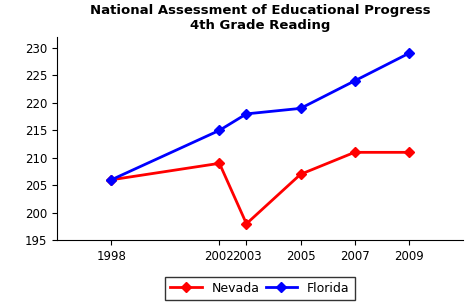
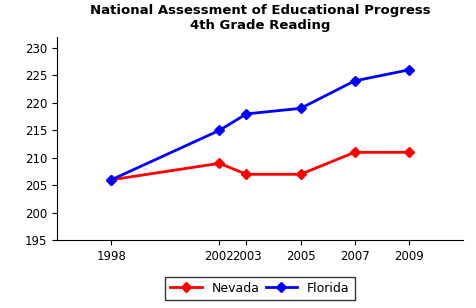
Nevada/2003: 198 -> 207
Florida/2009: 229 -> 226
